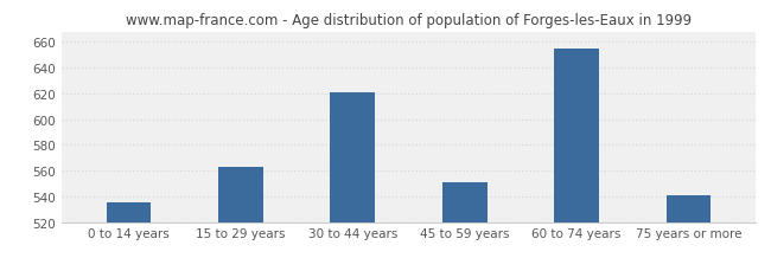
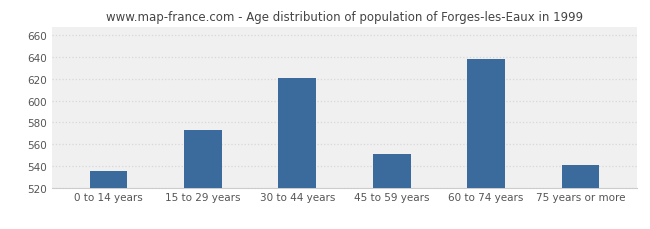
15 to 29 years: 563 -> 573
60 to 74 years: 655 -> 638
